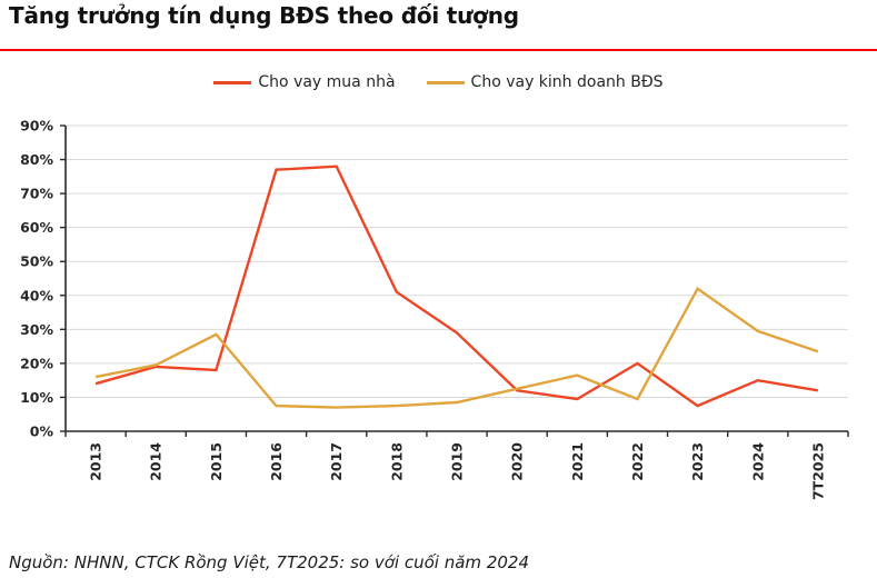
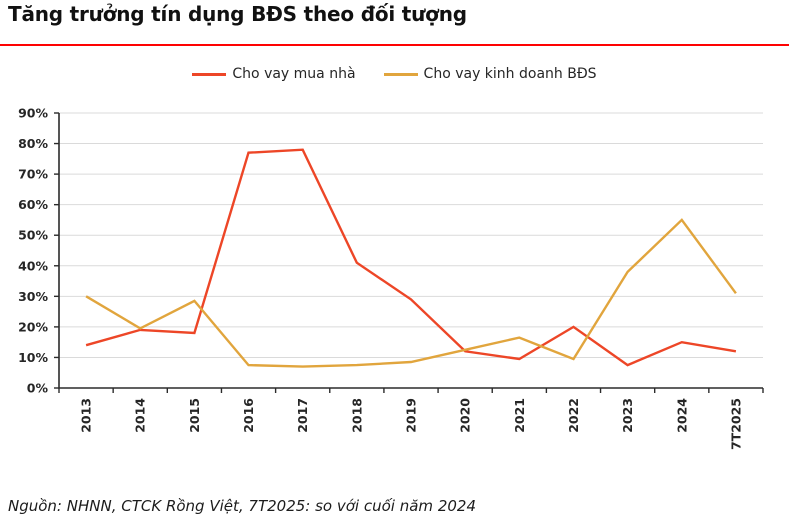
Cho vay kinh doanh BĐS/2013: 16% -> 30%
Cho vay kinh doanh BĐS/2023: 42% -> 38%
Cho vay kinh doanh BĐS/2024: 30% -> 55%
Cho vay kinh doanh BĐS/7T2025: 24% -> 31%
